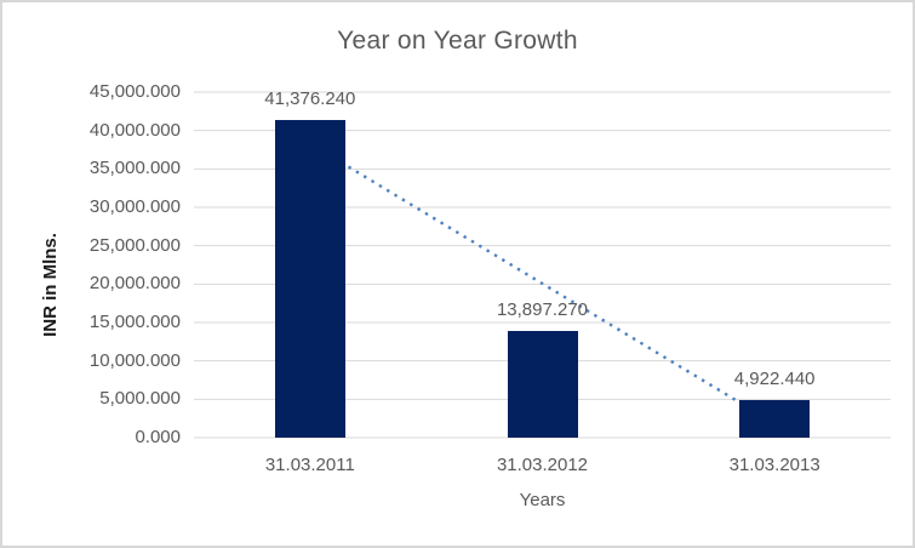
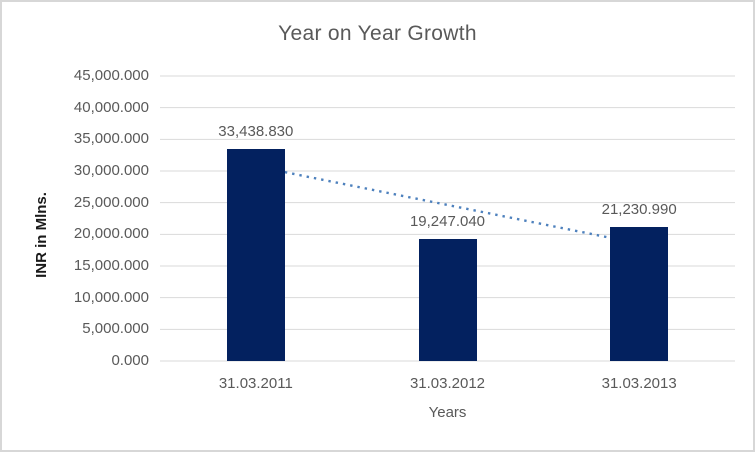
31.03.2011: 41,376.240 -> 33,438.830
31.03.2012: 13,897.270 -> 19,247.040
31.03.2013: 4,922.440 -> 21,230.990
